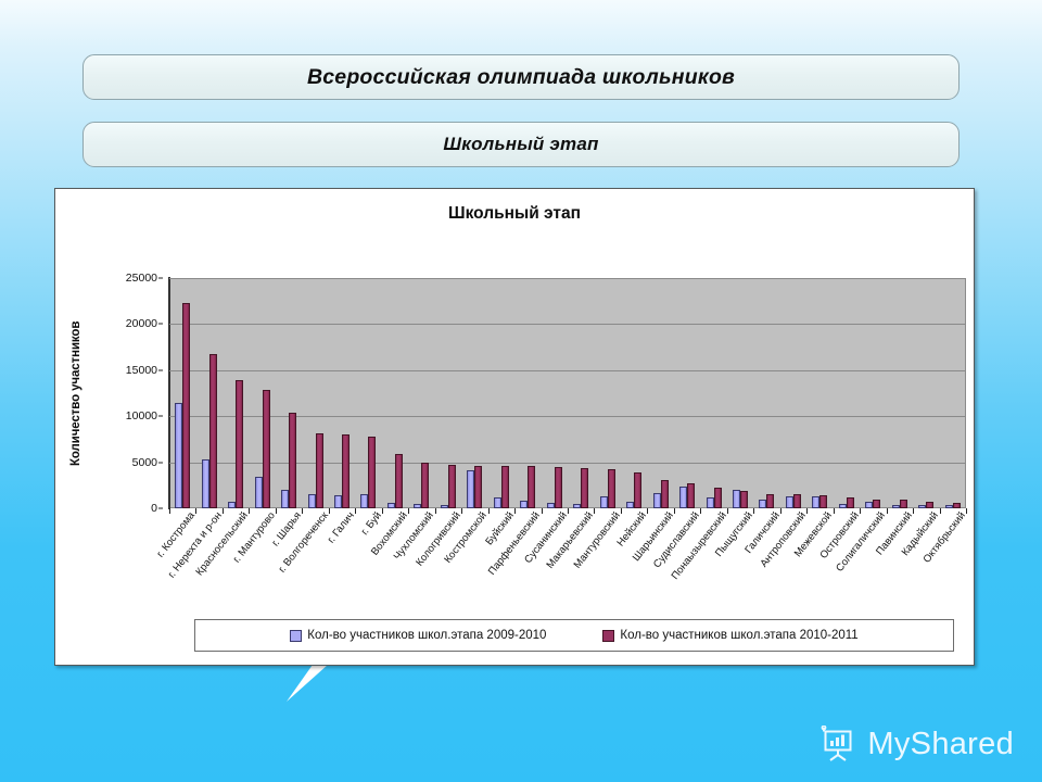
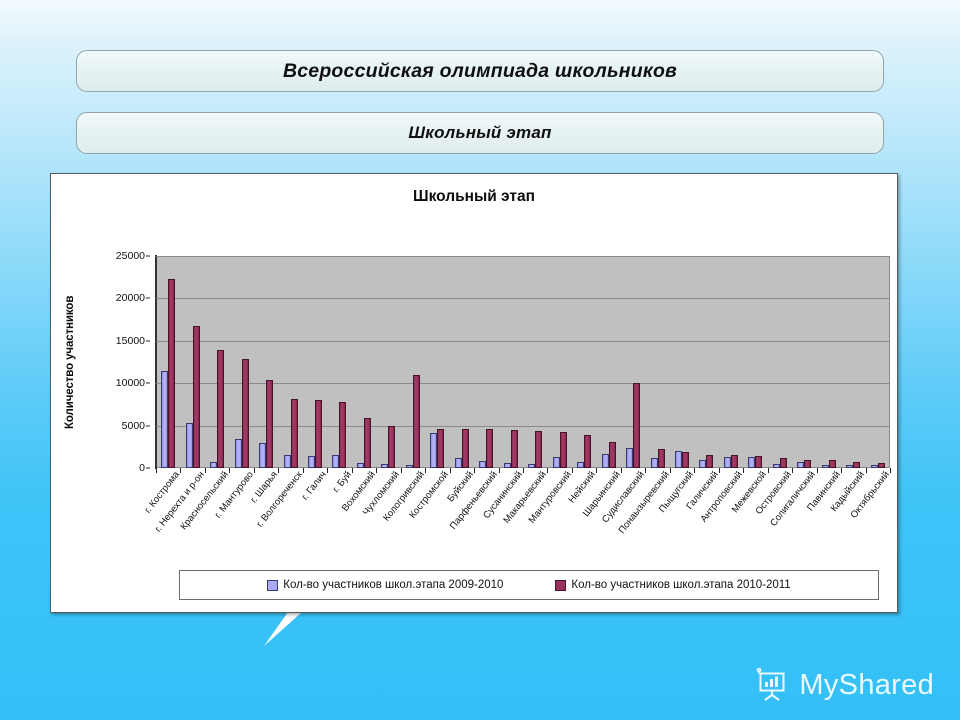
Кол-во участников школ.этапа 2009-2010/г. Шарья: 2000 -> 3000
Кол-во участников школ.этапа 2010-2011/Кологривский: 5000 -> 11000
Кол-во участников школ.этапа 2010-2011/Судиславский: 3000 -> 10000
